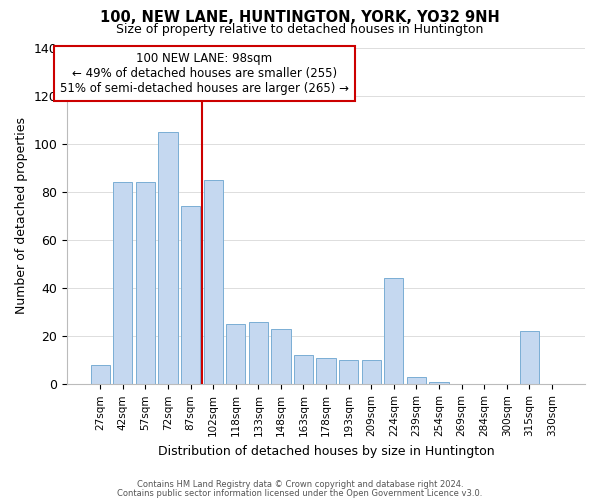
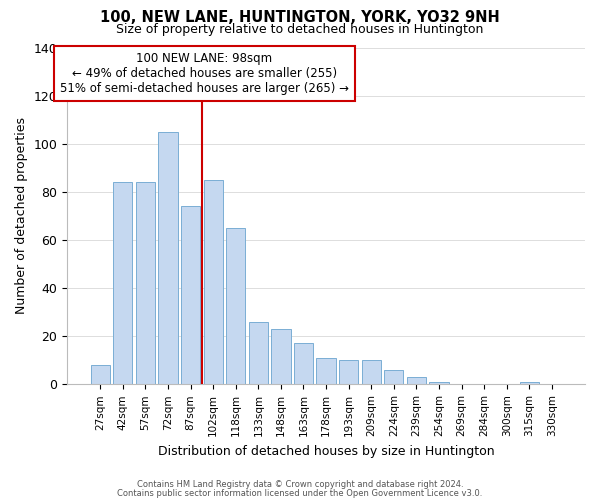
118sqm: 25 -> 65
163sqm: 12 -> 17
224sqm: 44 -> 6
315sqm: 22 -> 1
